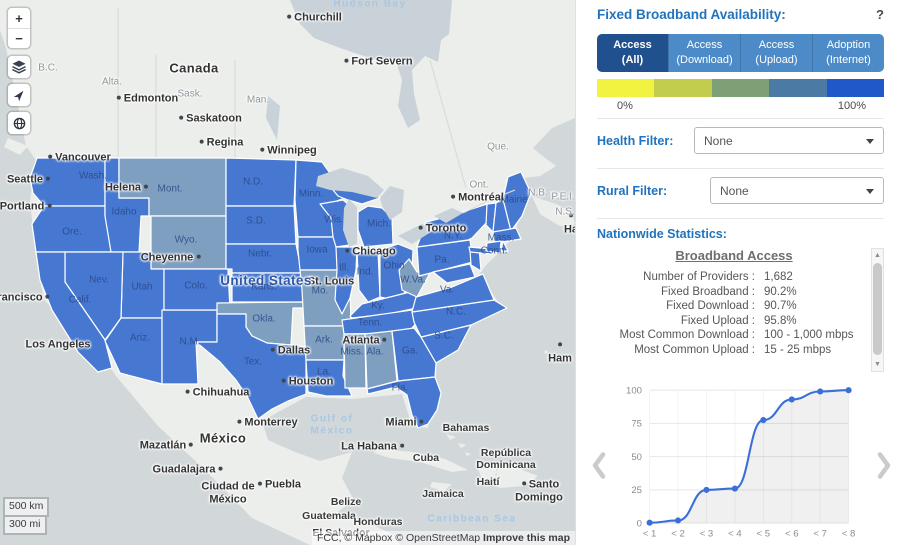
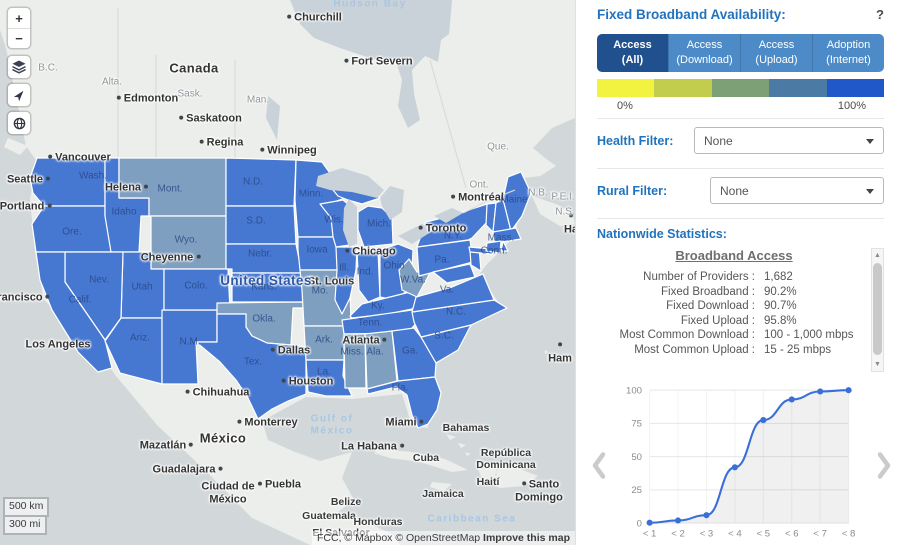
< 3: 25 -> 6
< 4: 26 -> 42
